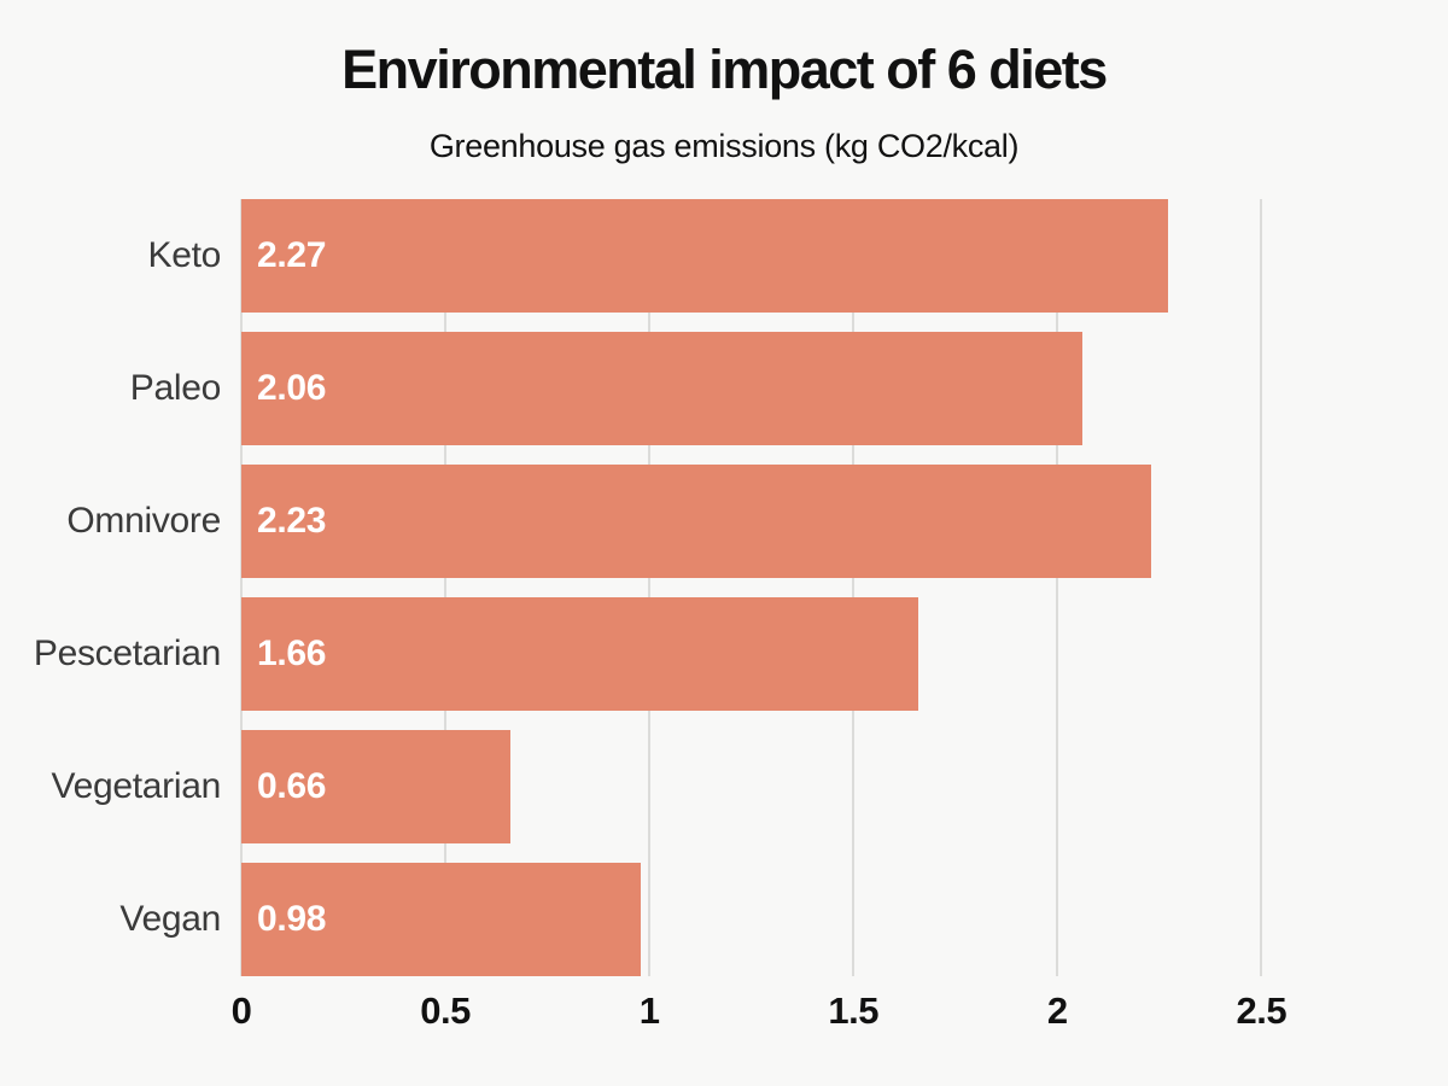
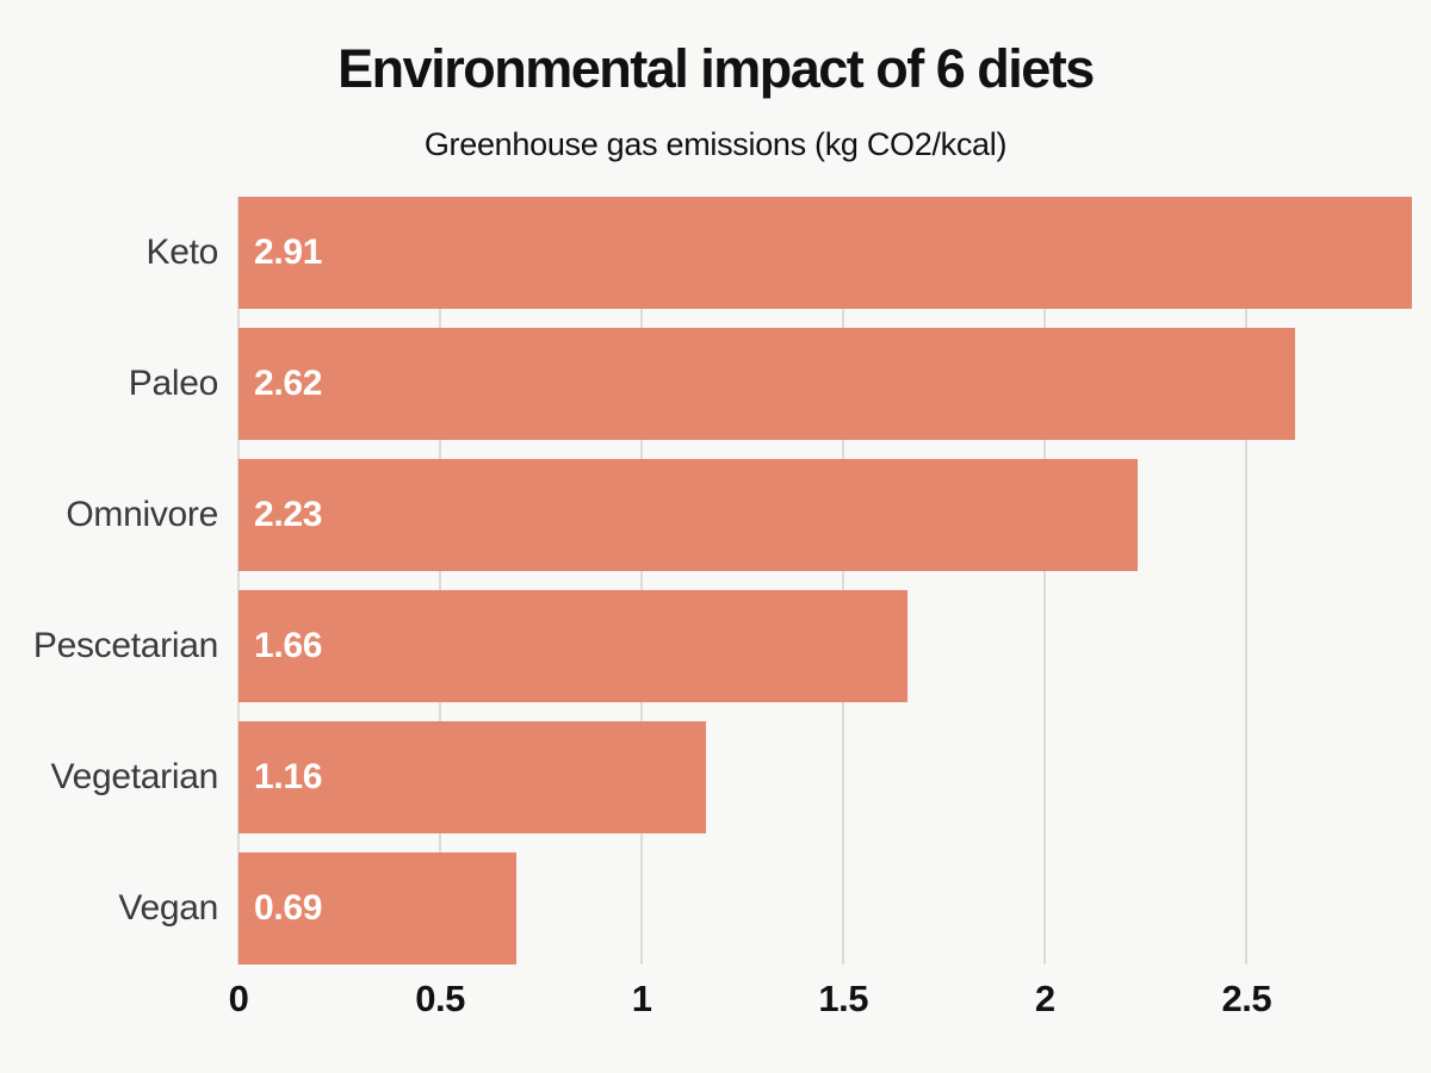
Keto: 2.27 -> 2.91
Paleo: 2.06 -> 2.62
Vegetarian: 0.66 -> 1.16
Vegan: 0.98 -> 0.69
